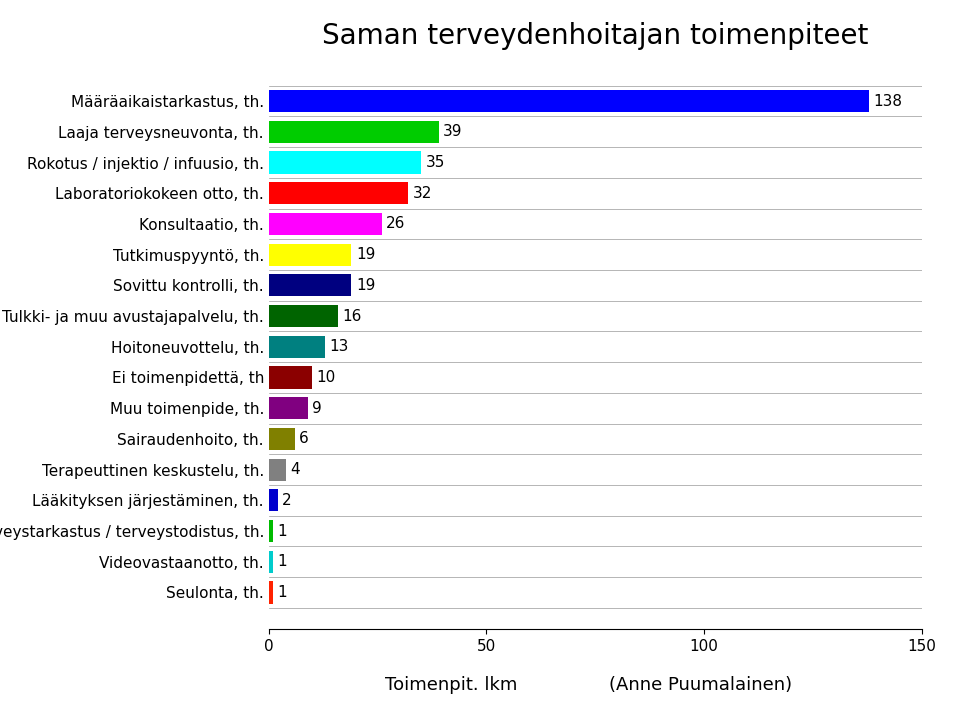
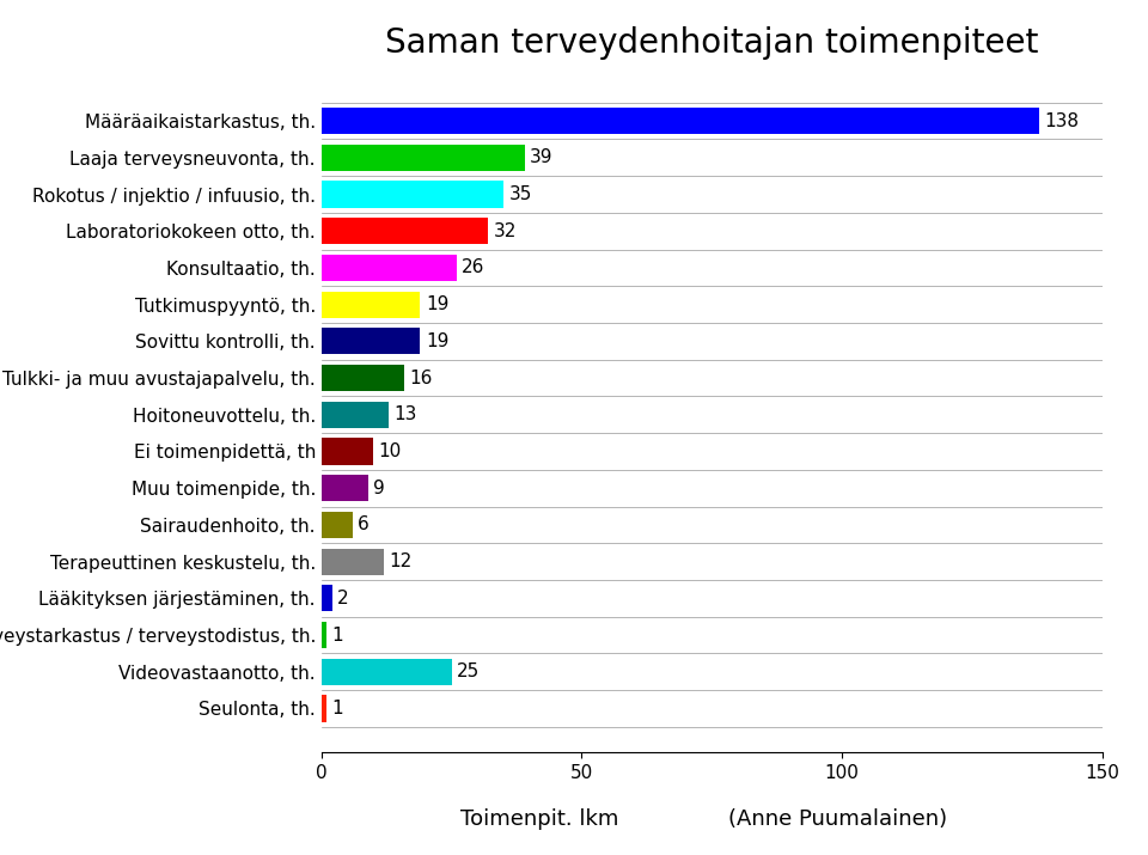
Terapeuttinen keskustelu, th.: 4 -> 12
Videovastaanotto, th.: 1 -> 25
